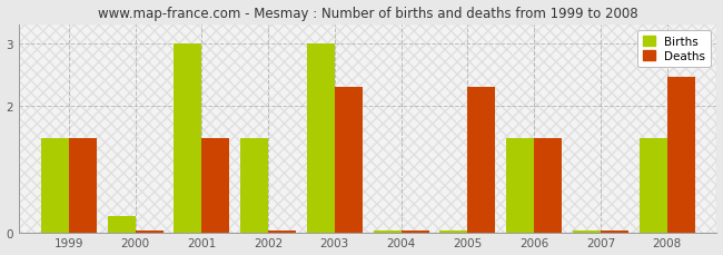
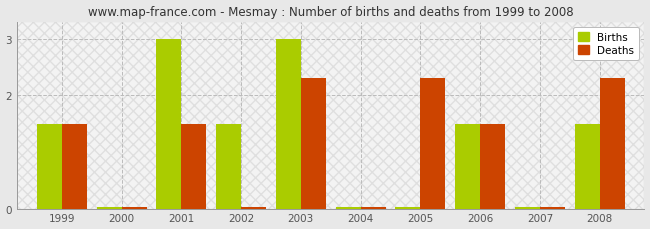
Births/2000: 0.26 -> 0.02
Deaths/2008: 2.46 -> 2.30
